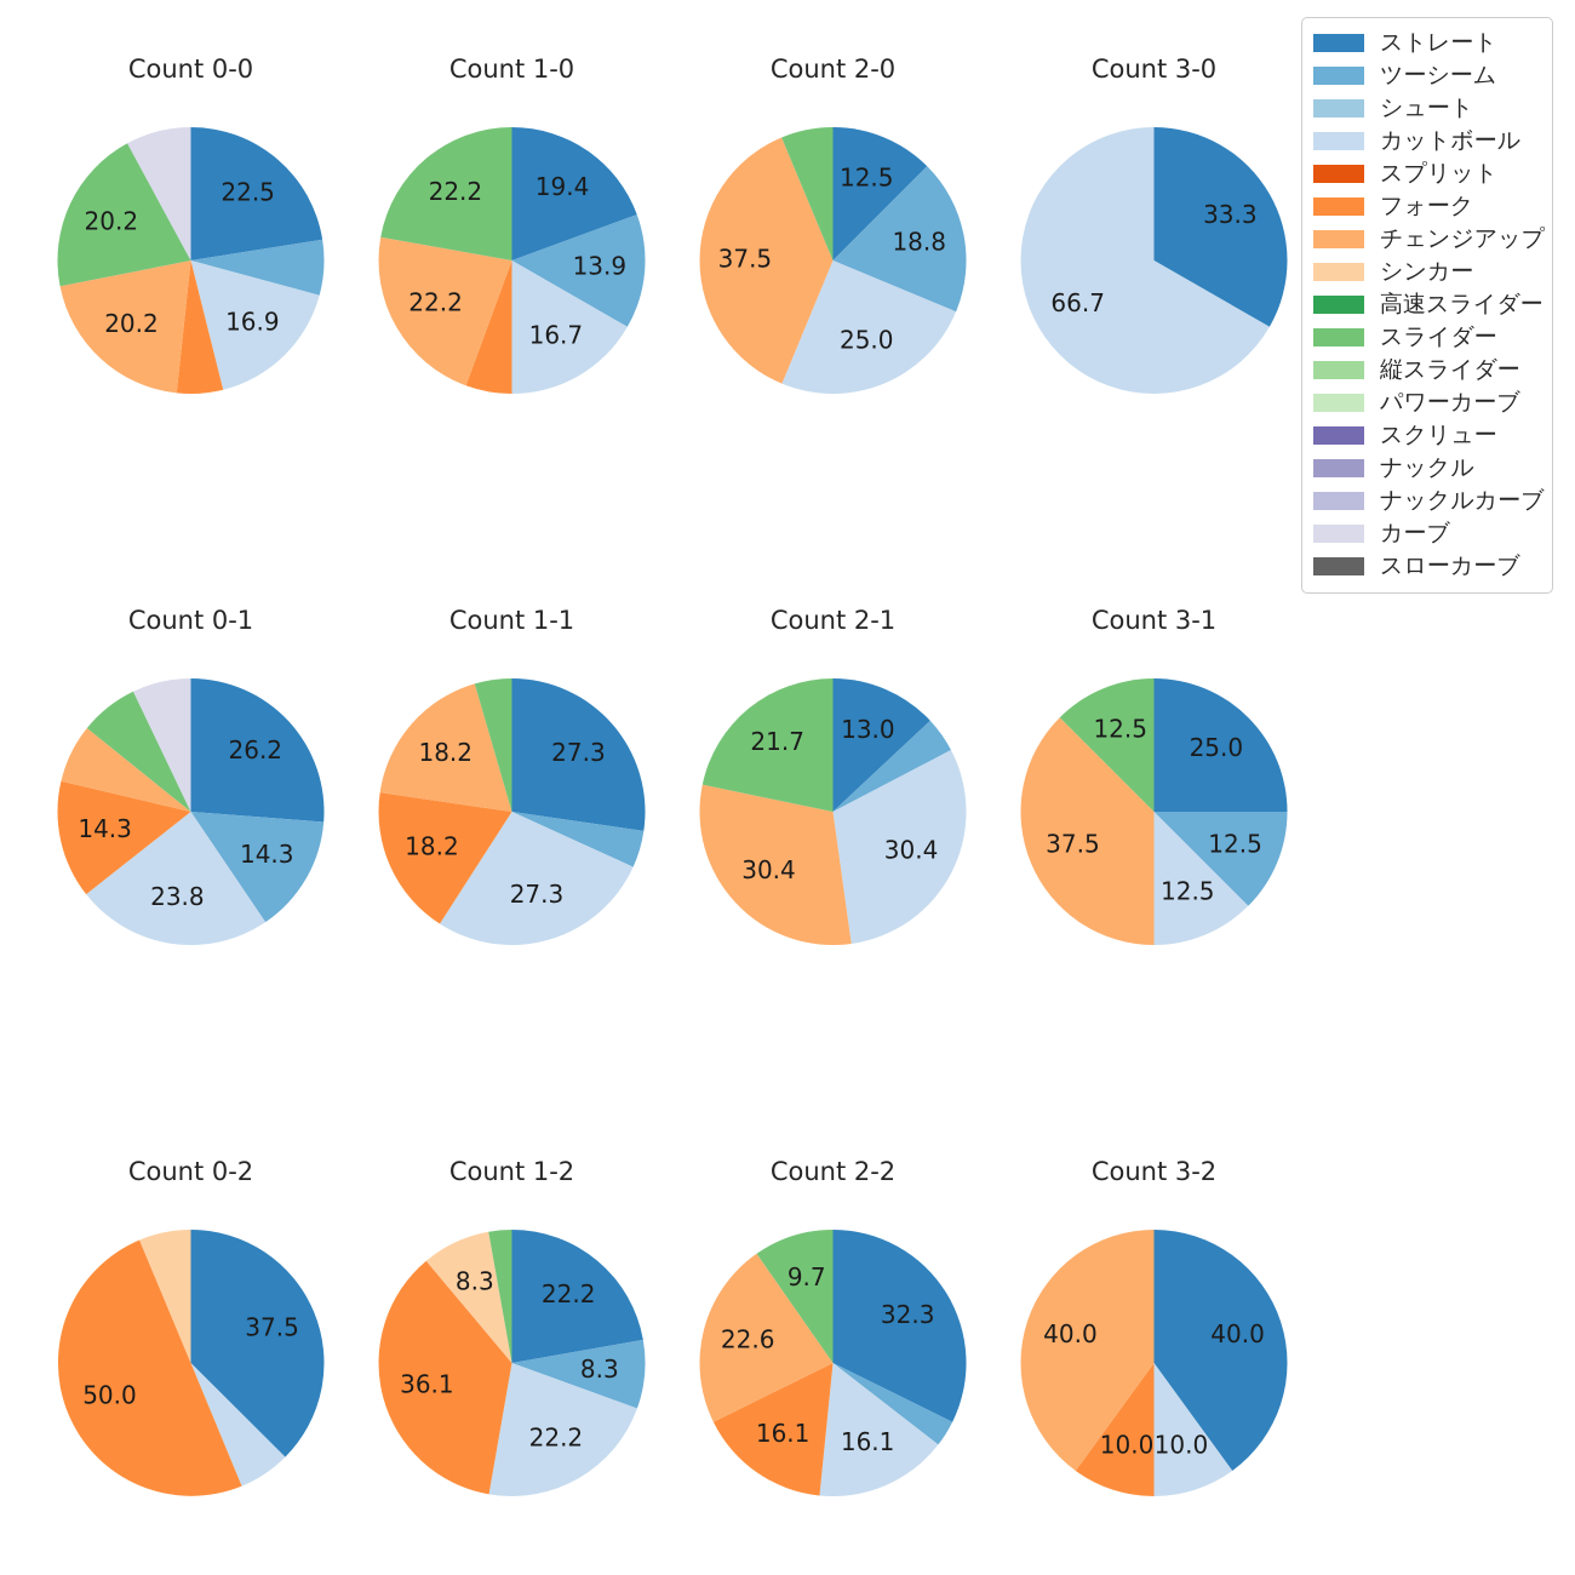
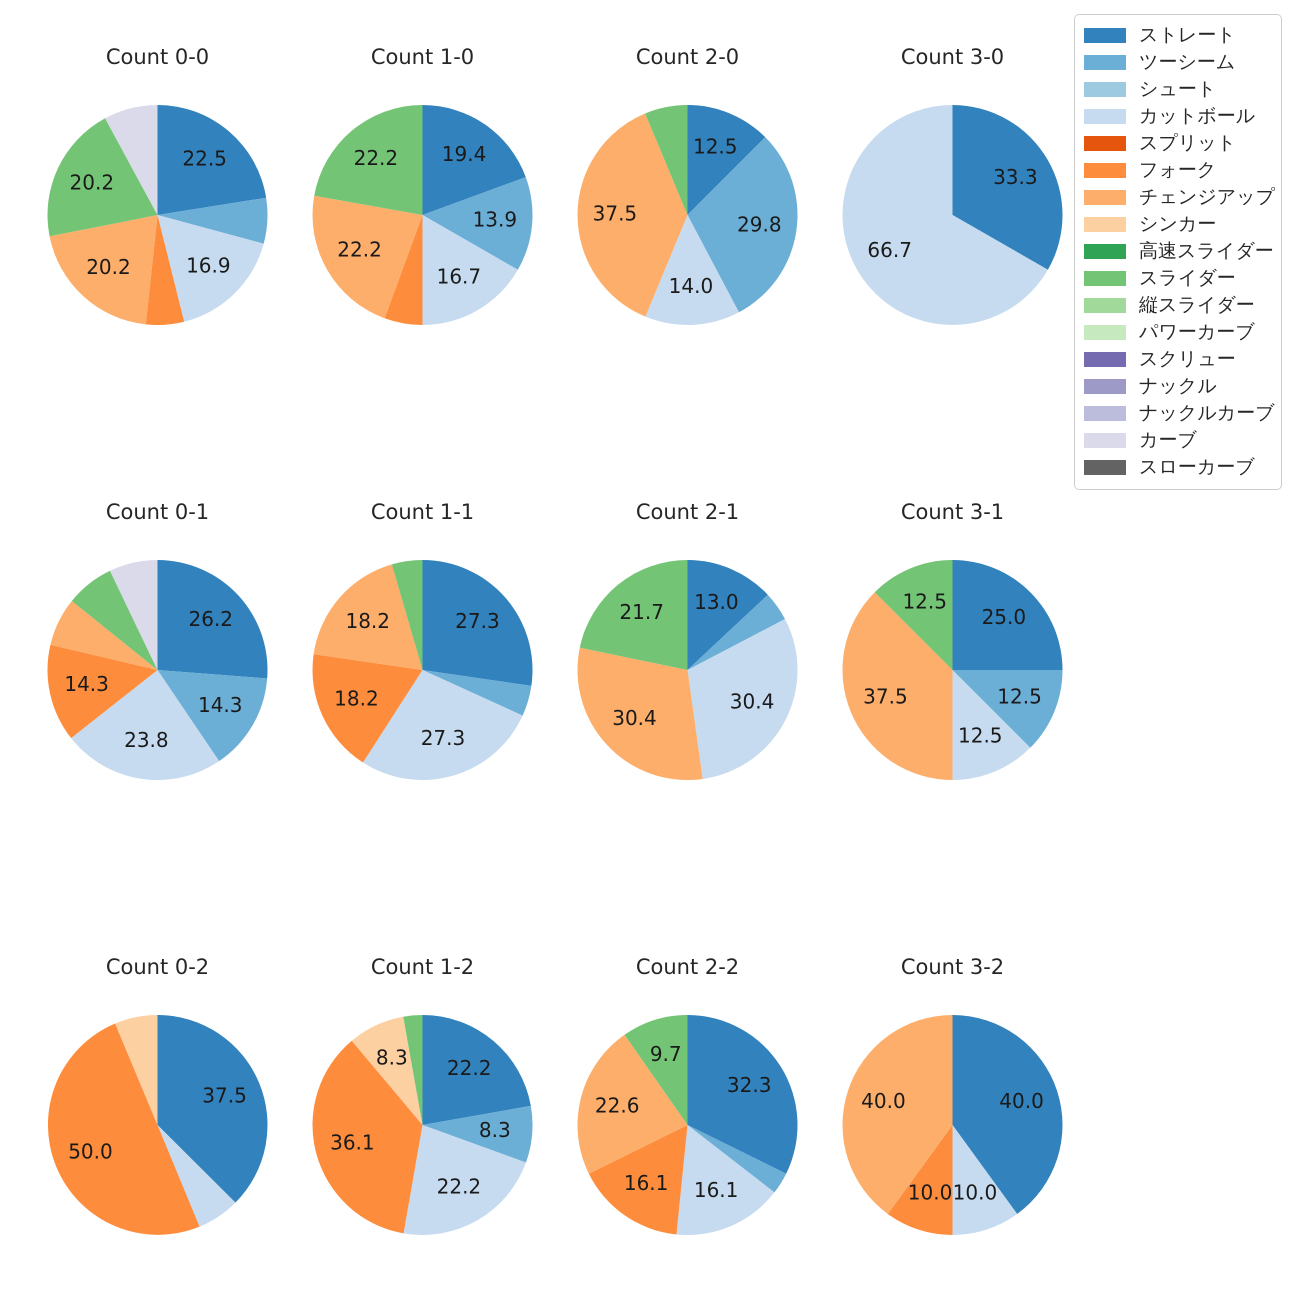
Count 2-0/ツーシーム: 18.8 -> 29.8
Count 2-0/カットボール: 25.0 -> 14.0
